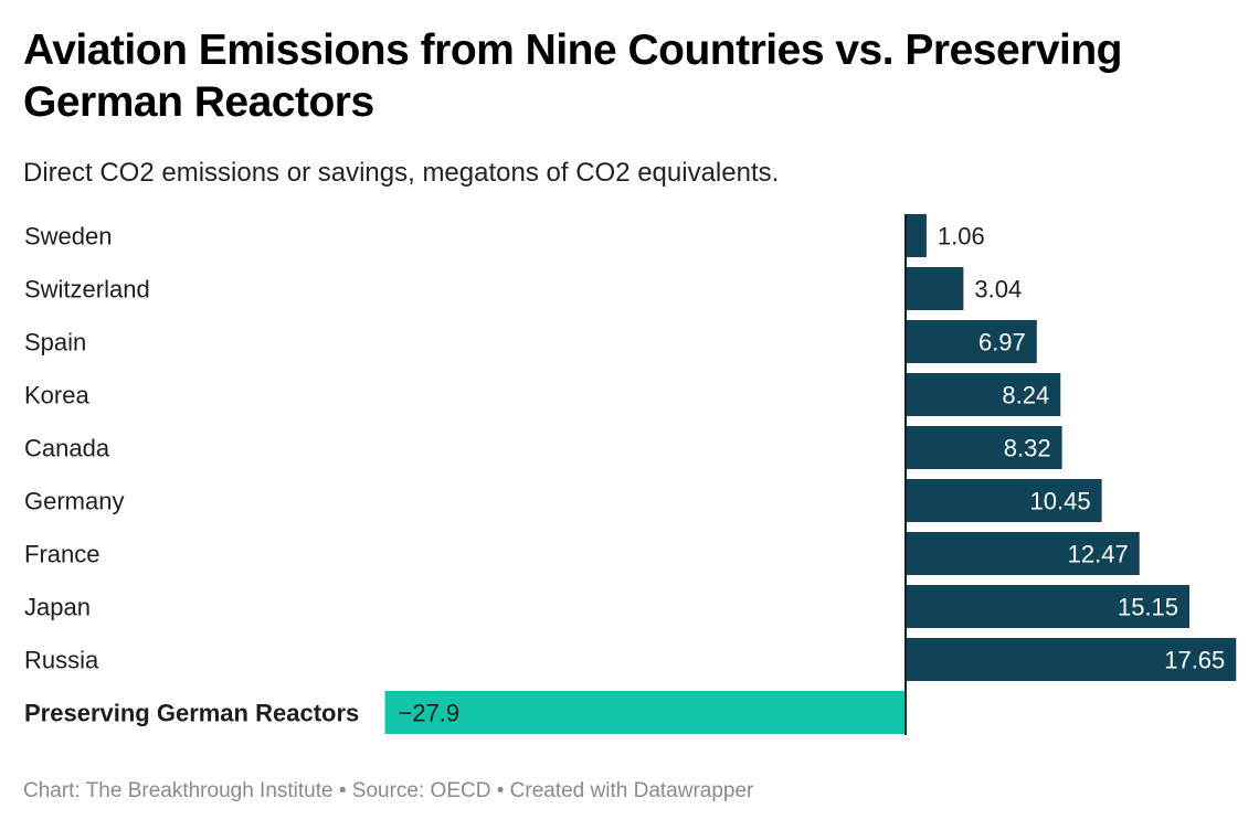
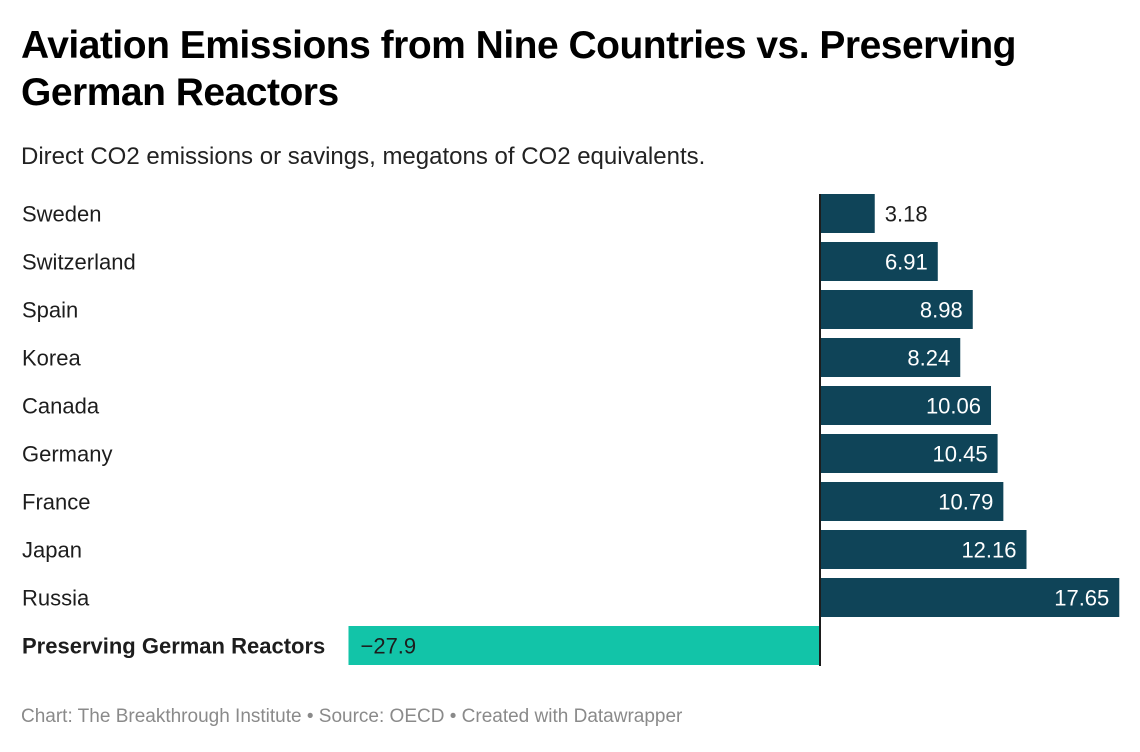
Sweden: 1.06 -> 3.18
Switzerland: 3.04 -> 6.91
Spain: 6.97 -> 8.98
Canada: 8.32 -> 10.06
France: 12.47 -> 10.79
Japan: 15.15 -> 12.16
